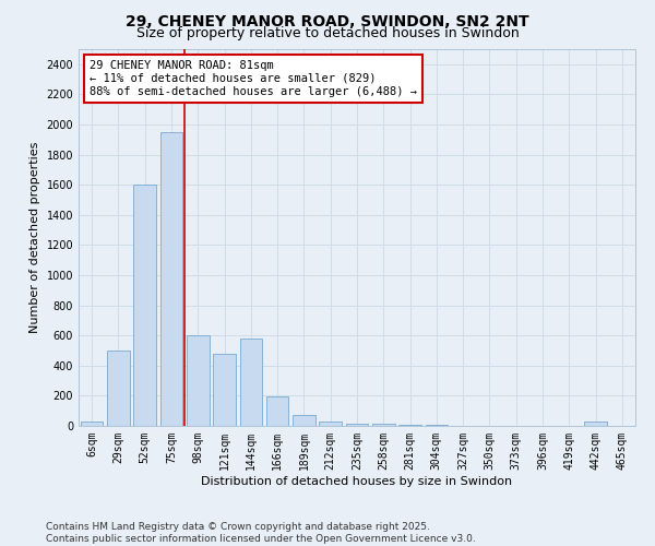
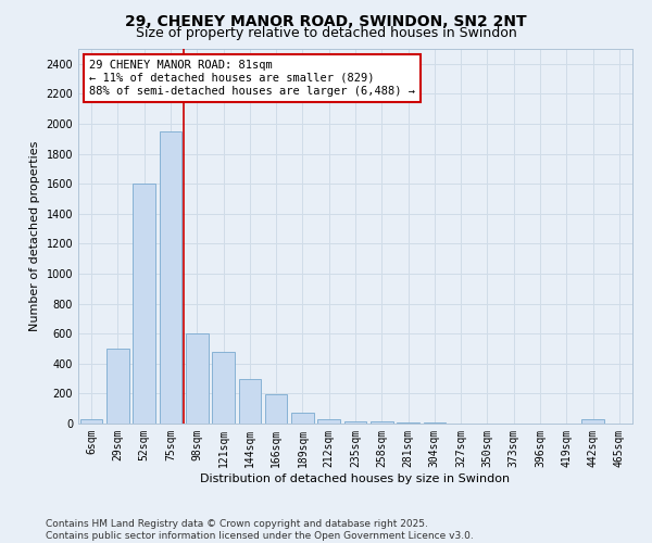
144sqm: 580 -> 300
